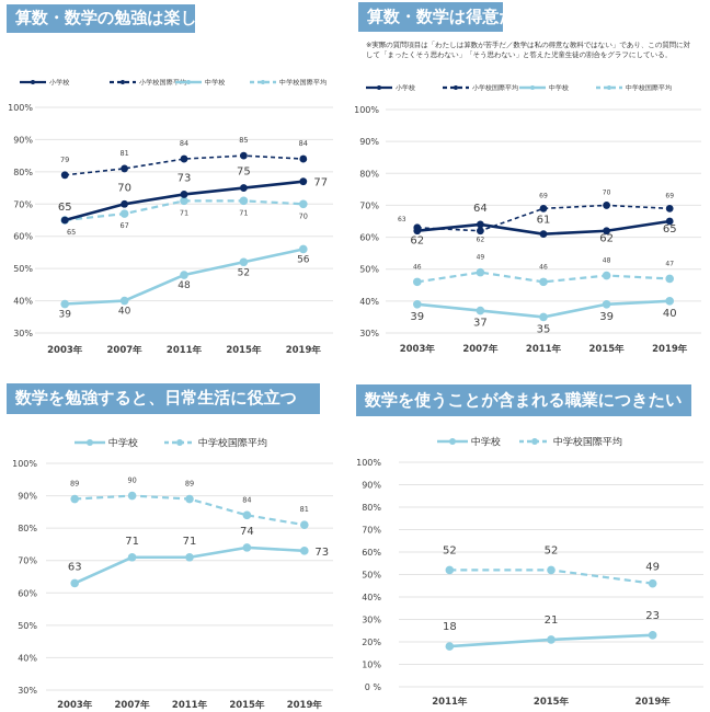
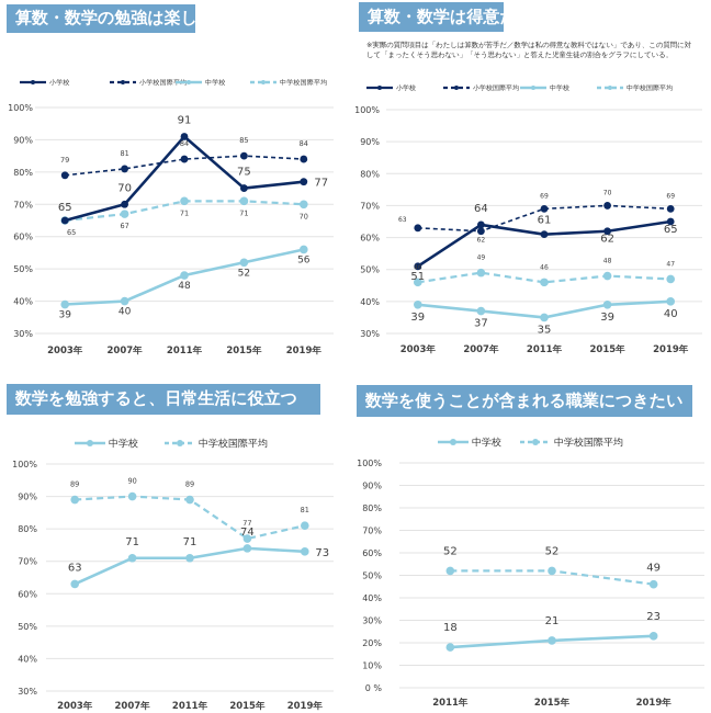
算数・数学の勉強は楽しい/小学校/2011年: 73 -> 91
算数・数学は得意だ/小学校/2003年: 62 -> 51
数学を勉強すると、日常生活に役立つ/中学校国際平均/2015年: 84 -> 77
